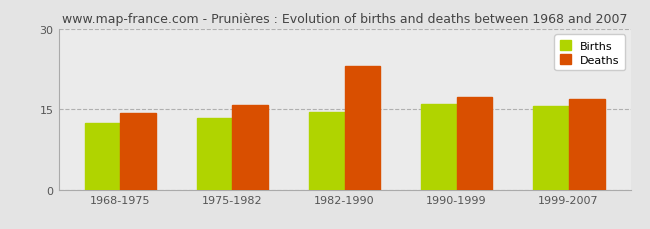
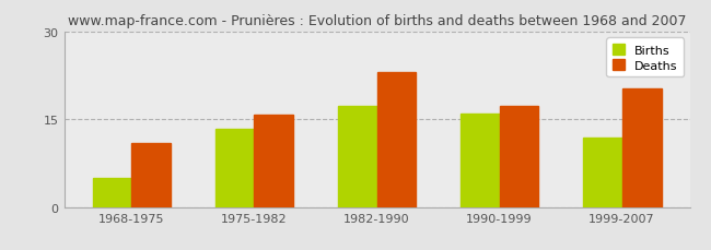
Births/1968-1975: 12.5 -> 5.0
Deaths/1968-1975: 14.3 -> 11.0
Births/1982-1990: 14.6 -> 17.4
Births/1999-2007: 15.7 -> 12.0
Deaths/1999-2007: 17.0 -> 20.2
